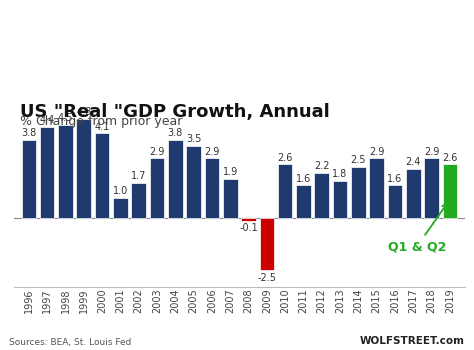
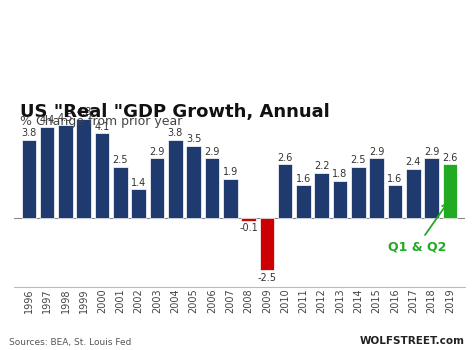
2001: 1.0 -> 2.5
2002: 1.7 -> 1.4
